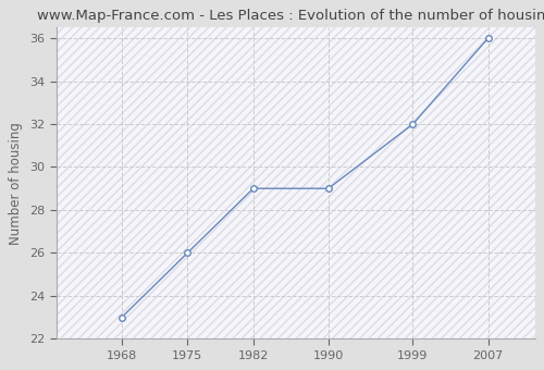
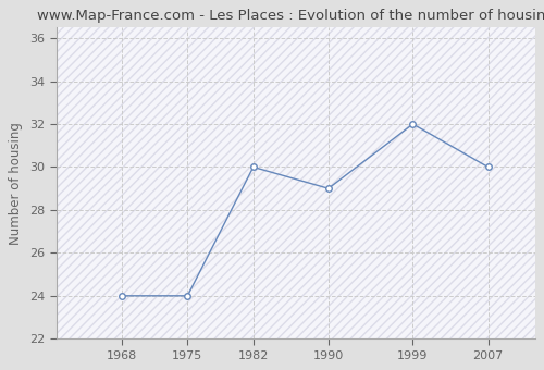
1968: 23 -> 24
1975: 26 -> 24
1982: 29 -> 30
2007: 36 -> 30
